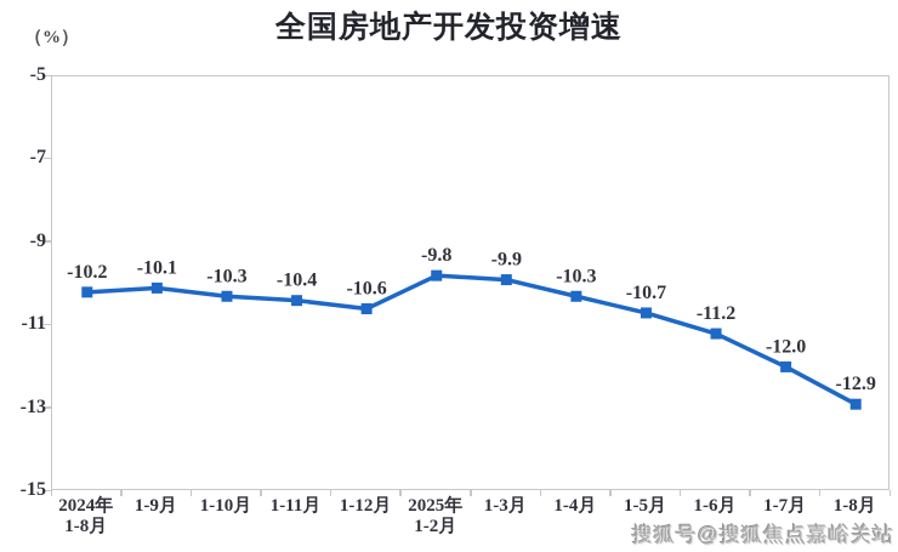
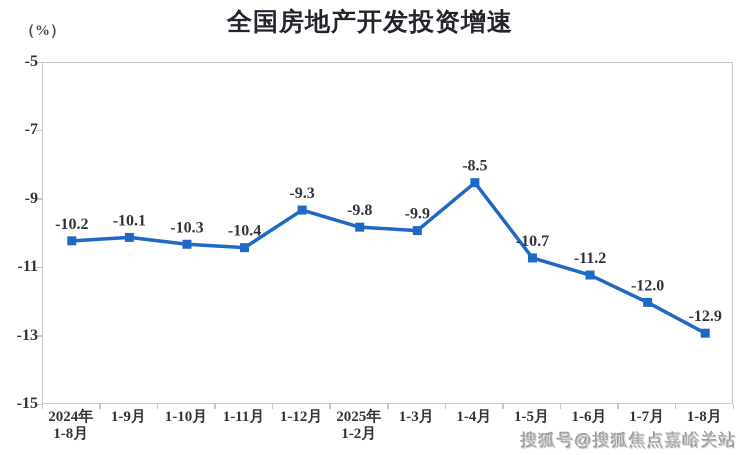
1-12月: -10.6 -> -9.3
1-4月: -10.3 -> -8.5
